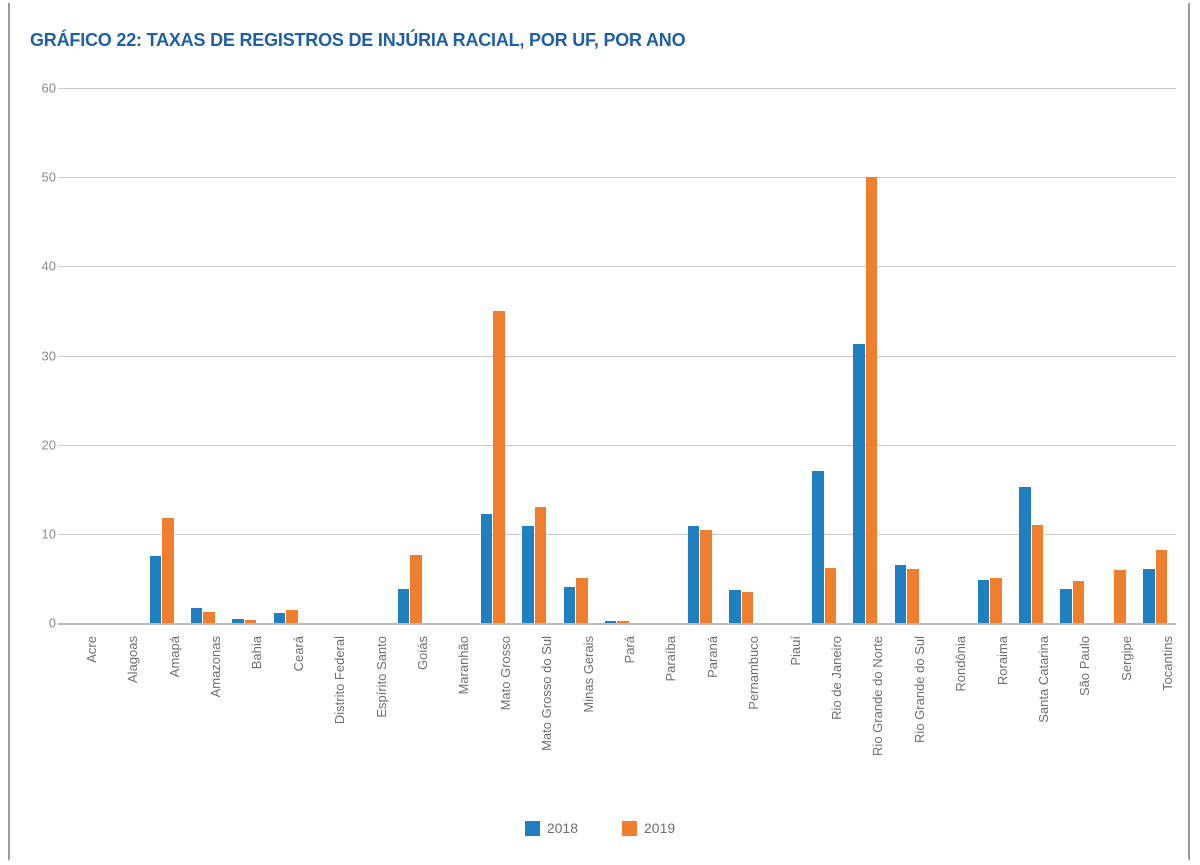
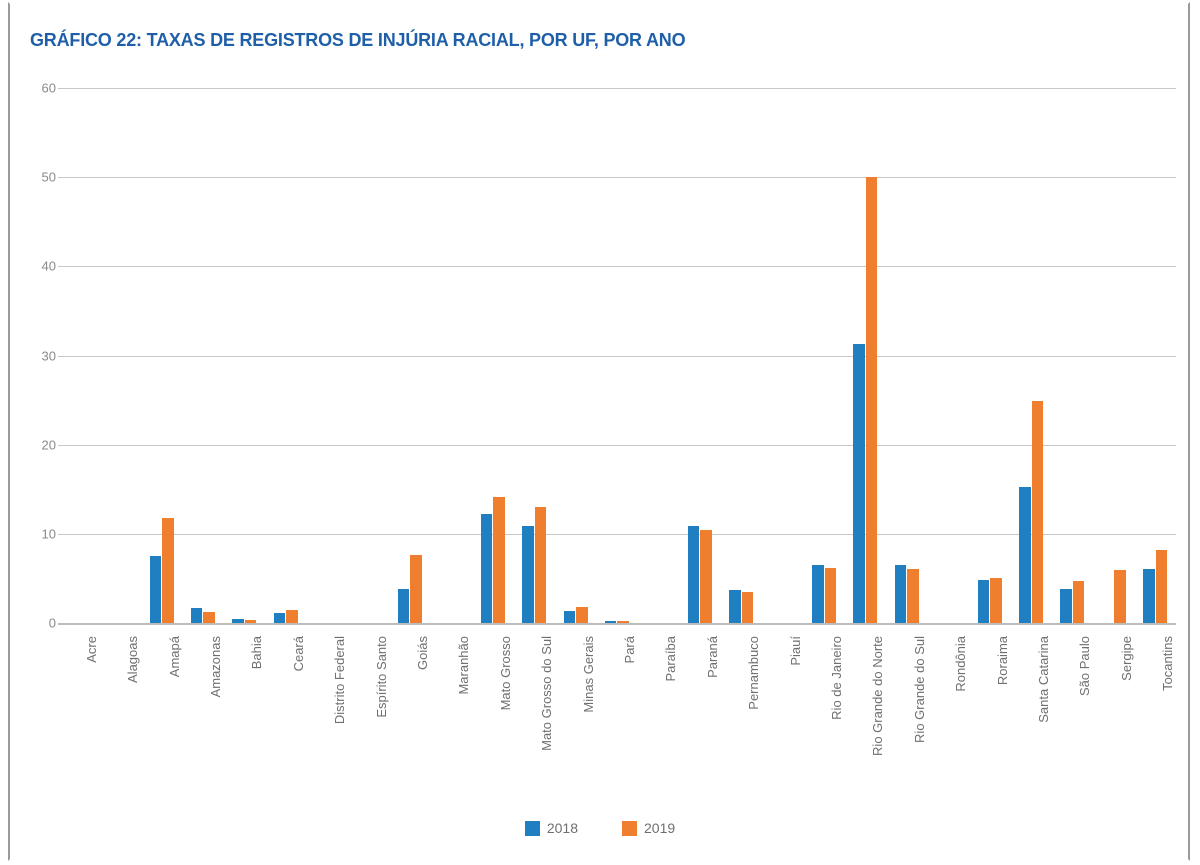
2019/Mato Grosso: 35 -> 14
2018/Minas Gerais: 4 -> 1
2019/Minas Gerais: 5 -> 2
2018/Rio de Janeiro: 17 -> 6
2019/Santa Catarina: 11 -> 25
